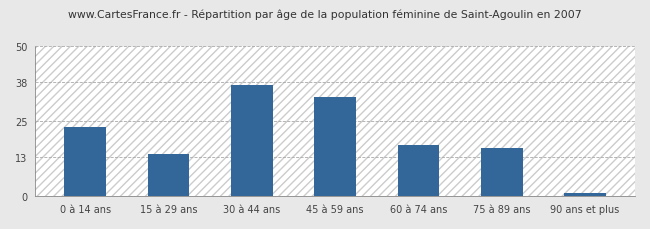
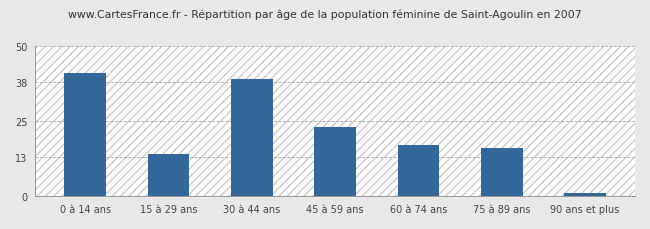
0 à 14 ans: 23 -> 41
30 à 44 ans: 37 -> 39
45 à 59 ans: 33 -> 23
